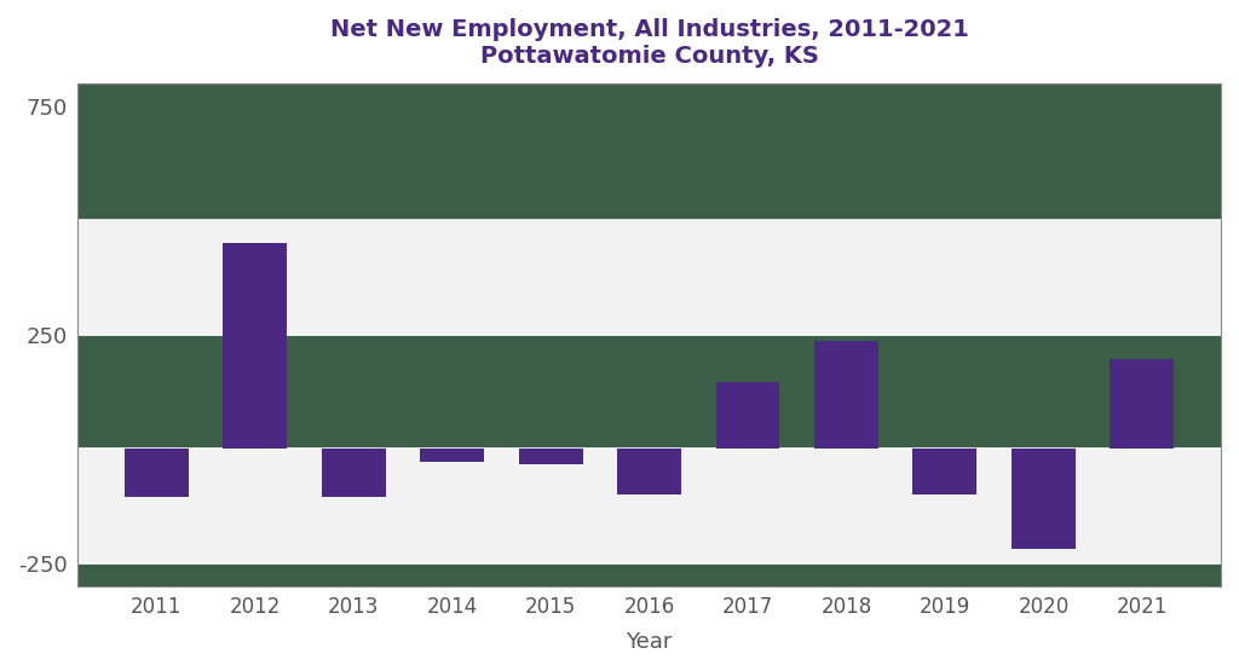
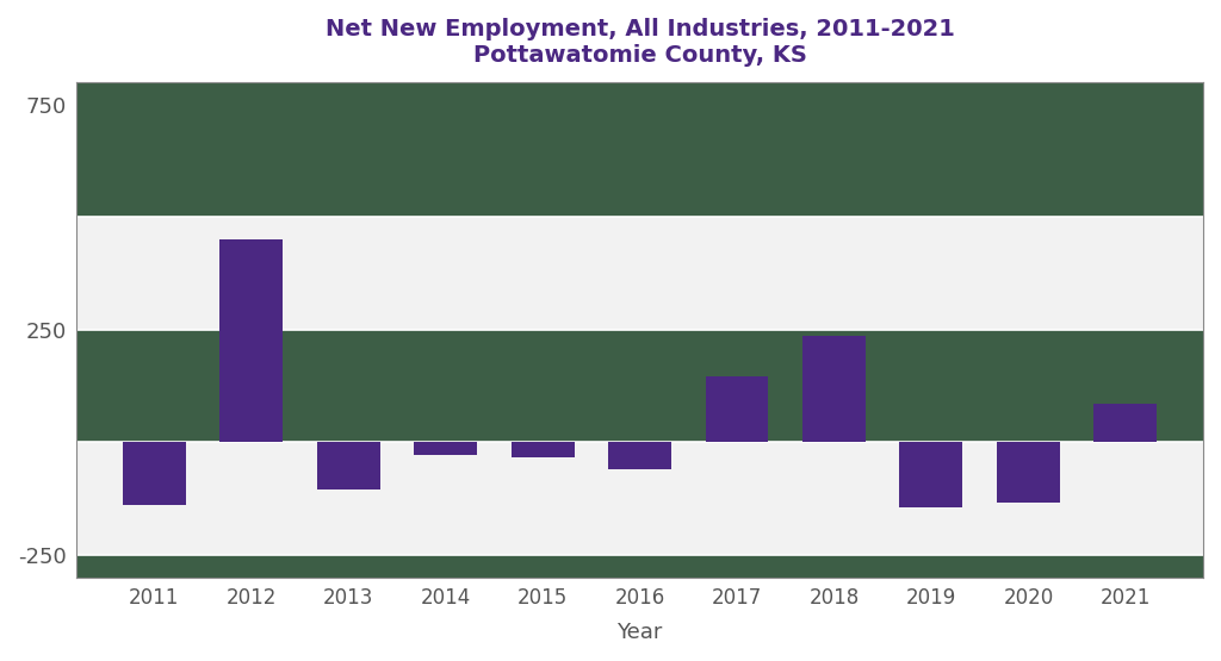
2011: -105 -> -140
2016: -100 -> -60
2019: -100 -> -145
2020: -220 -> -135
2021: 195 -> 85
